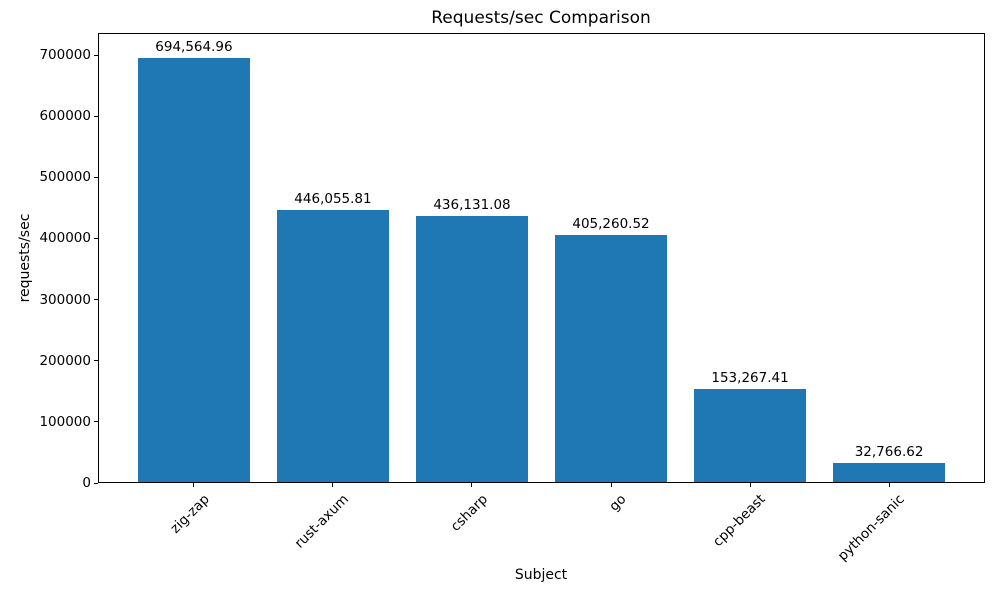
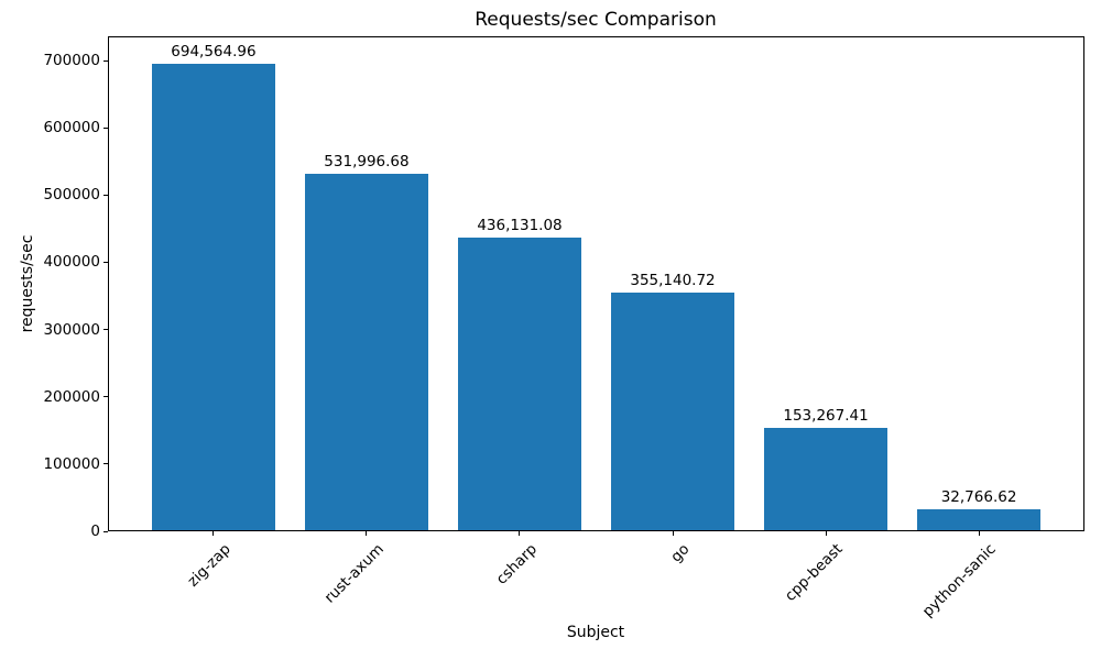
rust-axum: 446,055.81 -> 531,996.68
go: 405,260.52 -> 355,140.72
